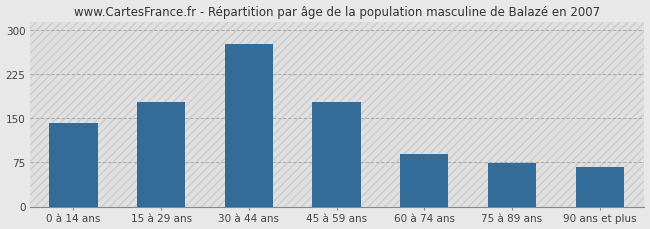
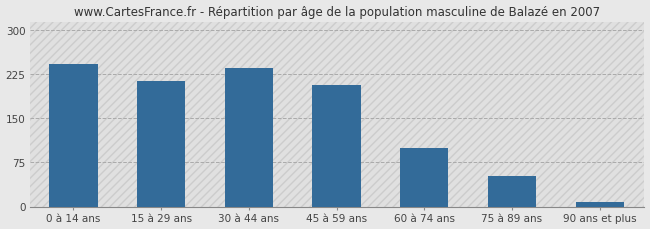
0 à 14 ans: 142 -> 243
15 à 29 ans: 178 -> 213
30 à 44 ans: 276 -> 236
45 à 59 ans: 178 -> 207
60 à 74 ans: 90 -> 100
75 à 89 ans: 74 -> 52
90 ans et plus: 68 -> 7
